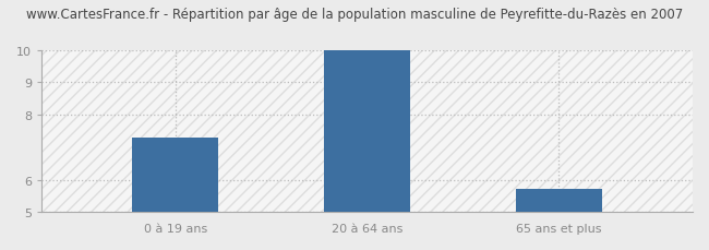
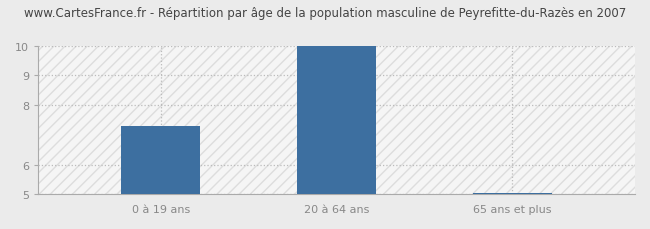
65 ans et plus: 5.70 -> 5.05
